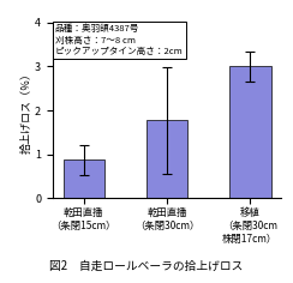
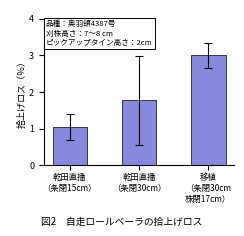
乾田直播 （条閉15cm）: 0.87 -> 1.05
